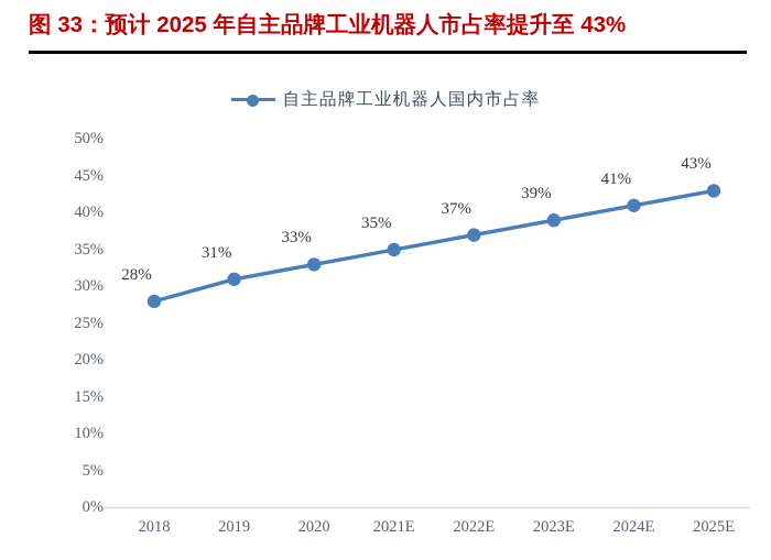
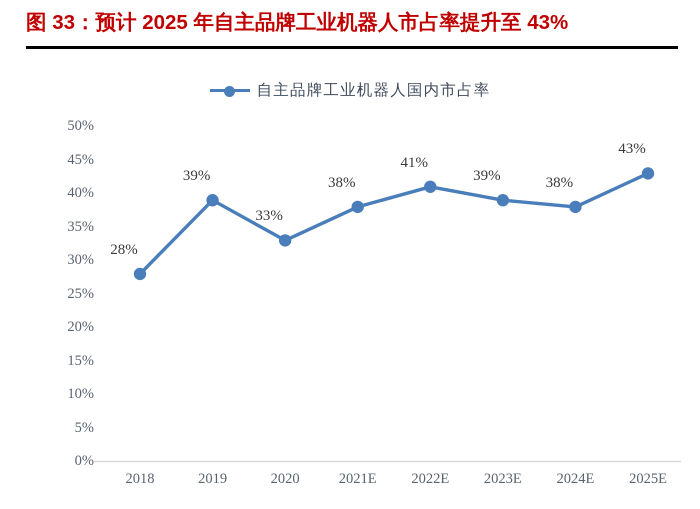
2019: 31% -> 39%
2021E: 35% -> 38%
2022E: 37% -> 41%
2024E: 41% -> 38%
